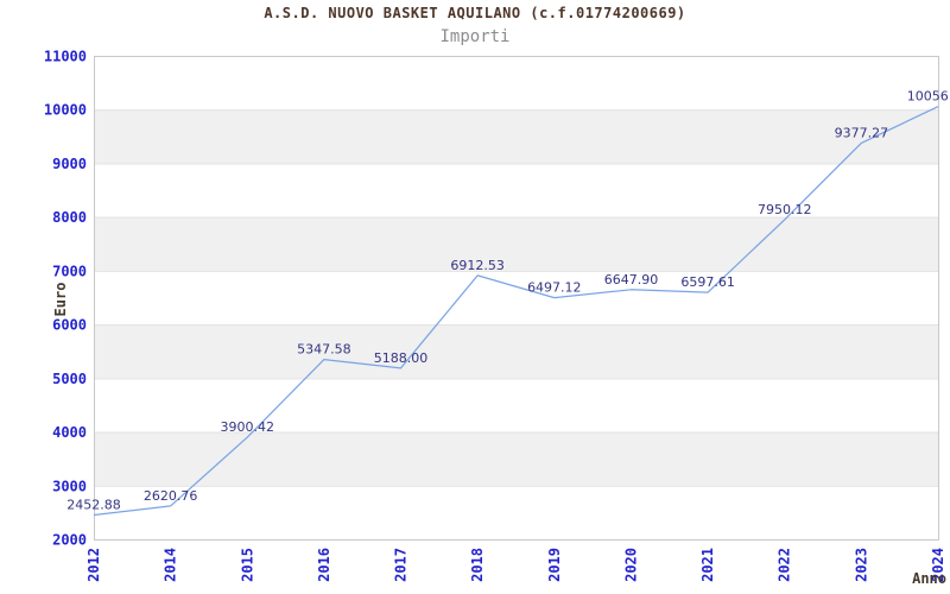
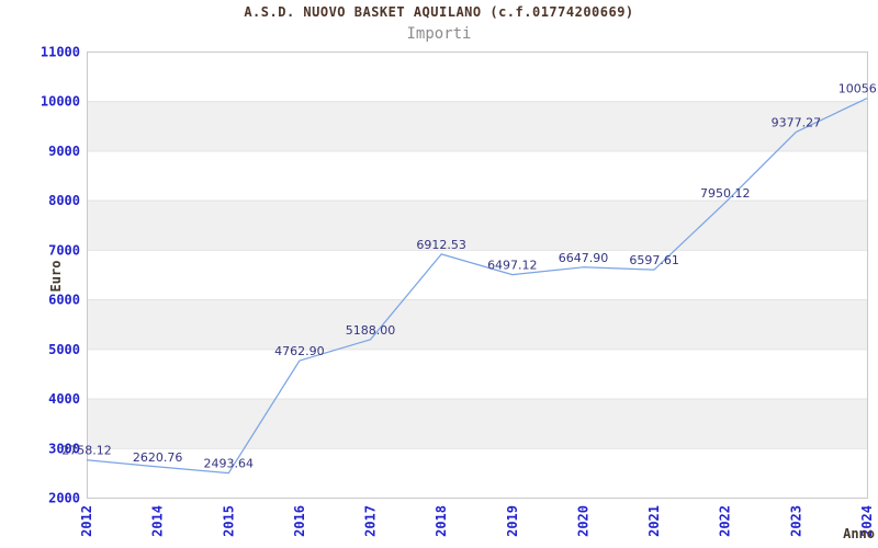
2012: 2452.88 -> 2758.12
2015: 3900.42 -> 2493.64
2016: 5347.58 -> 4762.90
